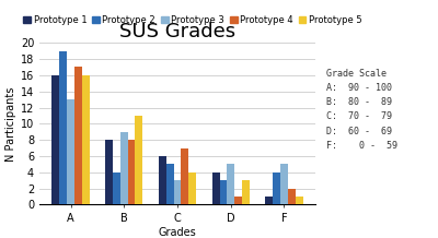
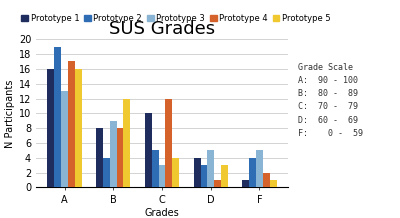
Prototype 5/B: 11 -> 12
Prototype 1/C: 6 -> 10
Prototype 4/C: 7 -> 12
